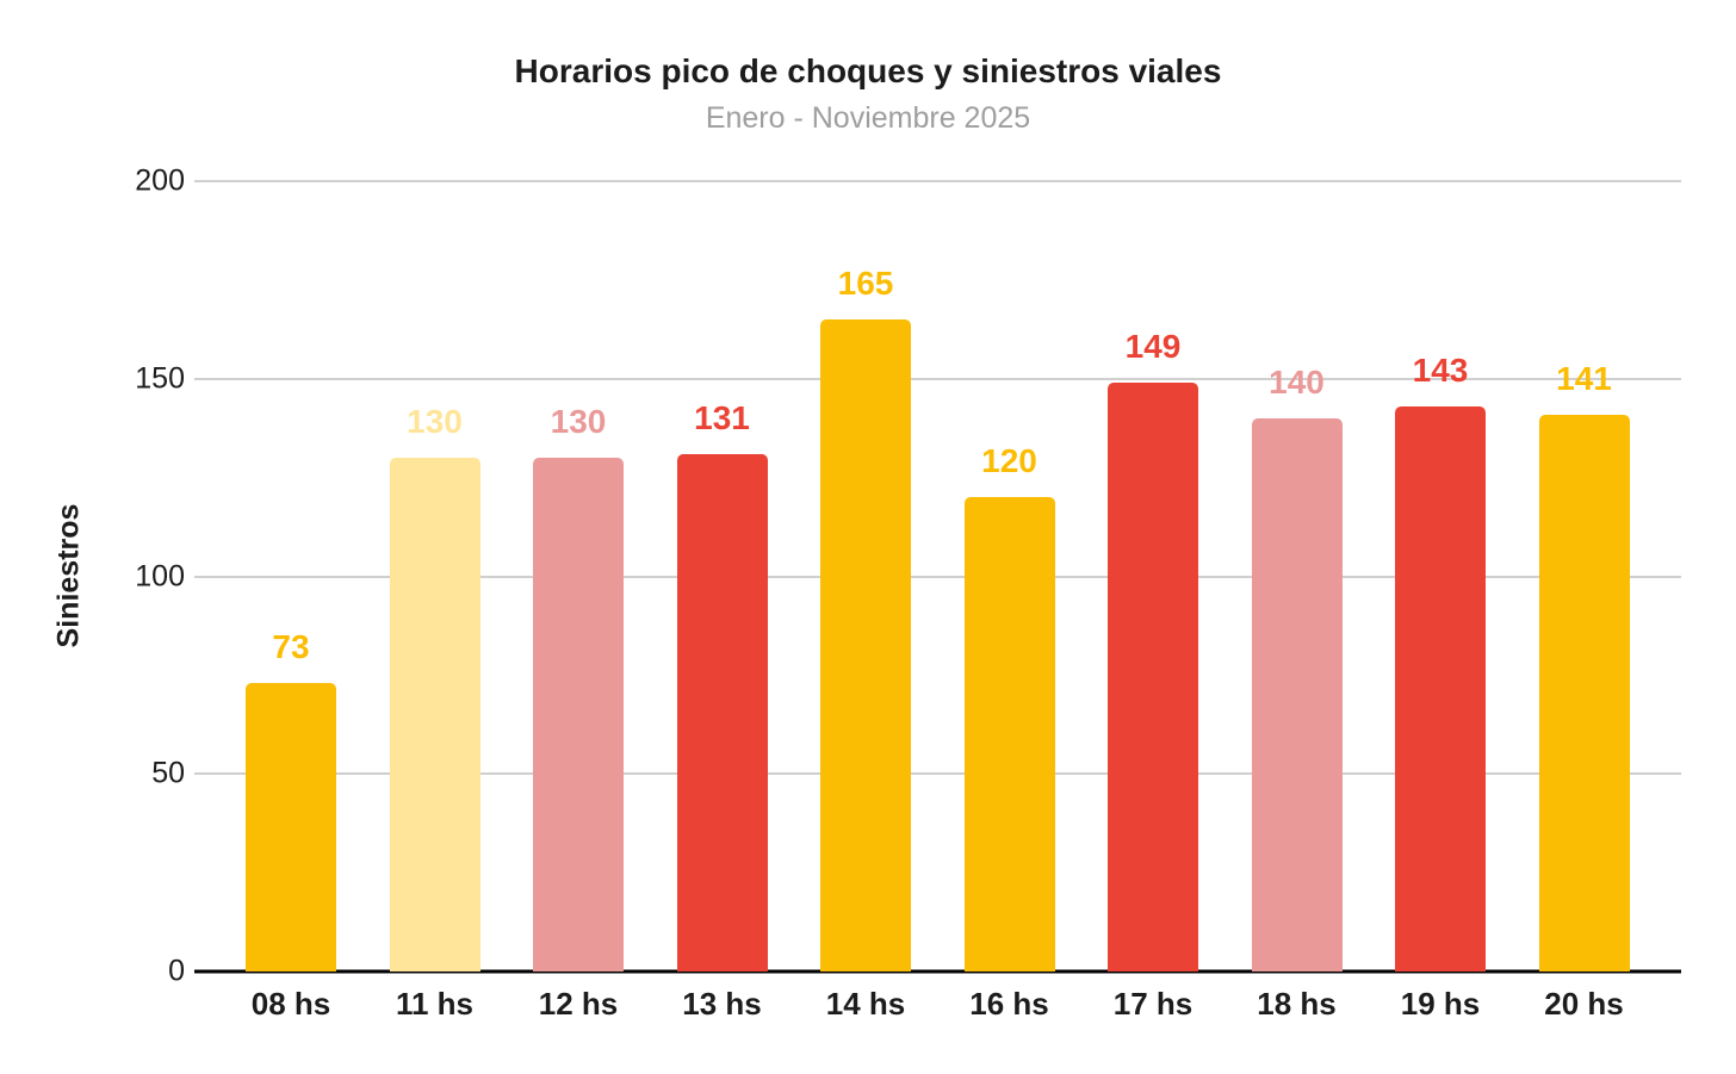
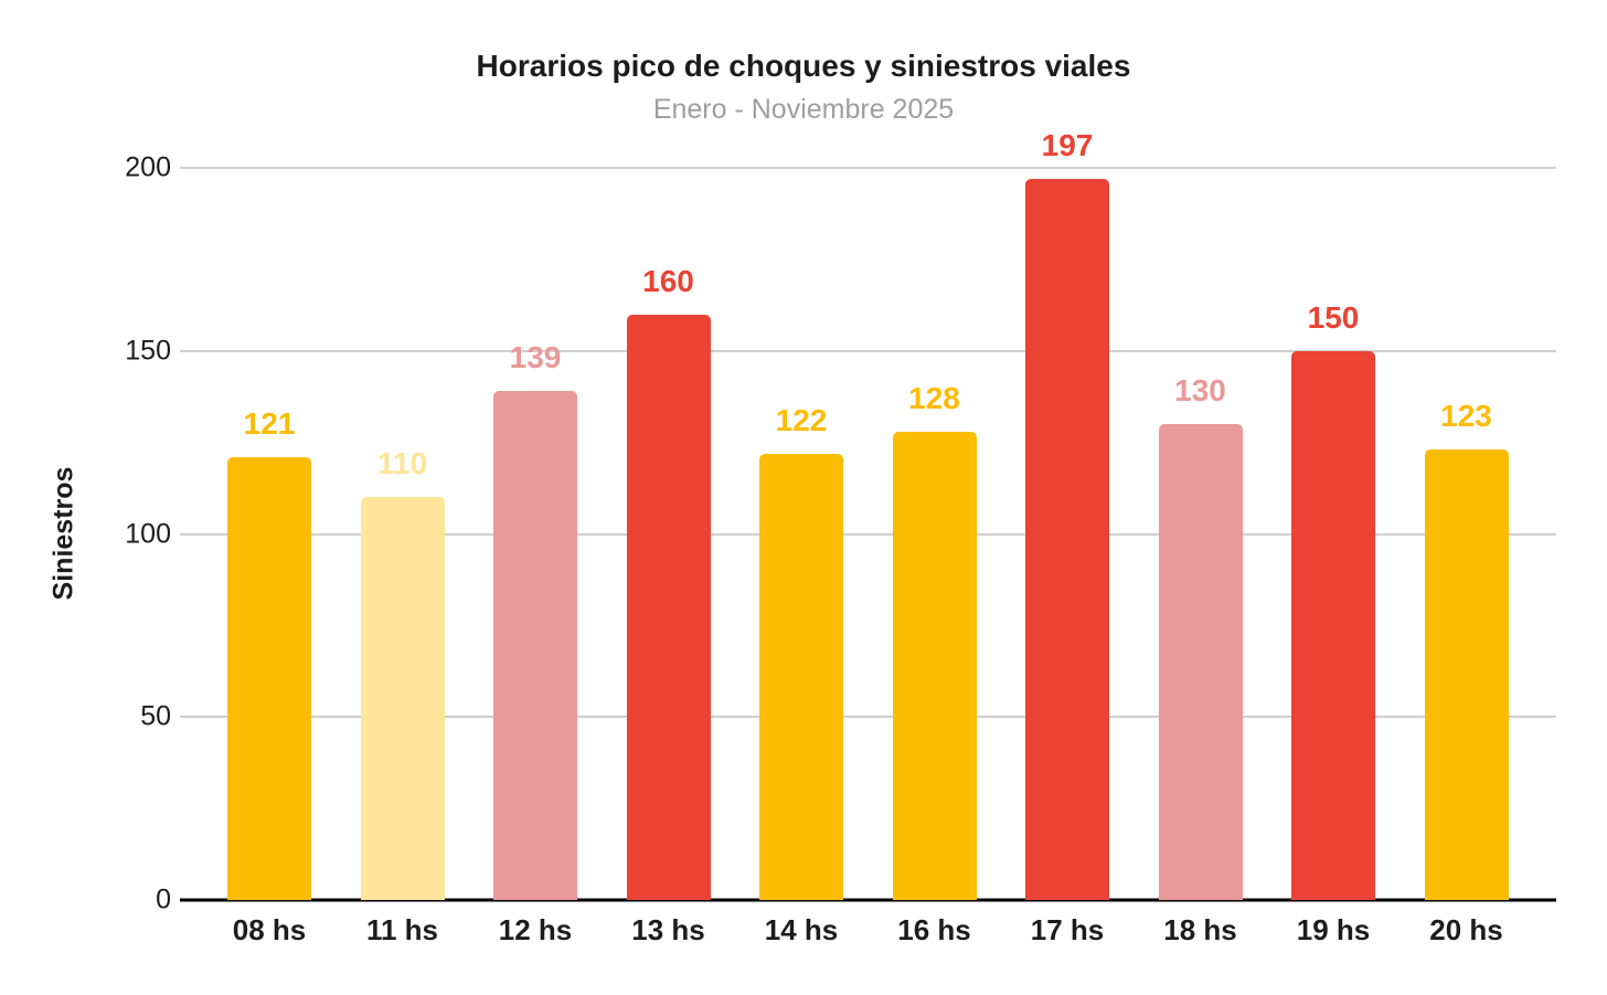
08 hs: 73 -> 121
11 hs: 130 -> 110
12 hs: 130 -> 139
13 hs: 131 -> 160
14 hs: 165 -> 122
16 hs: 120 -> 128
17 hs: 149 -> 197
18 hs: 140 -> 130
19 hs: 143 -> 150
20 hs: 141 -> 123
